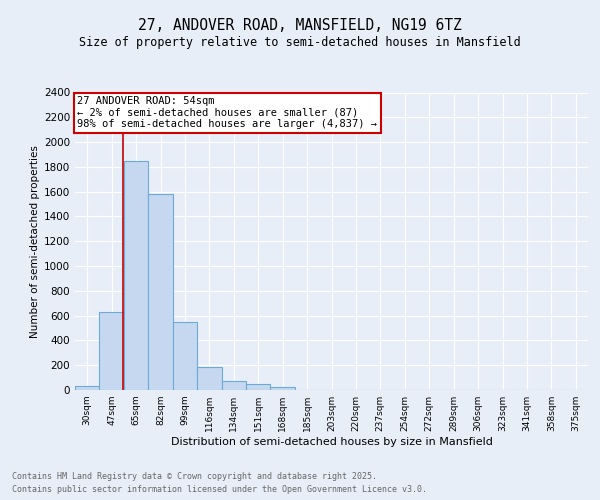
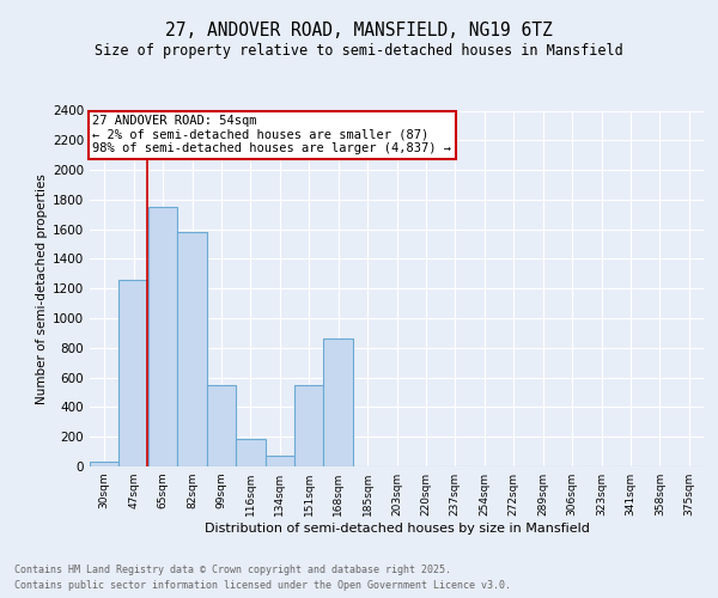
47sqm: 630 -> 1260
65sqm: 1850 -> 1750
151sqm: 40 -> 550
168sqm: 20 -> 860
